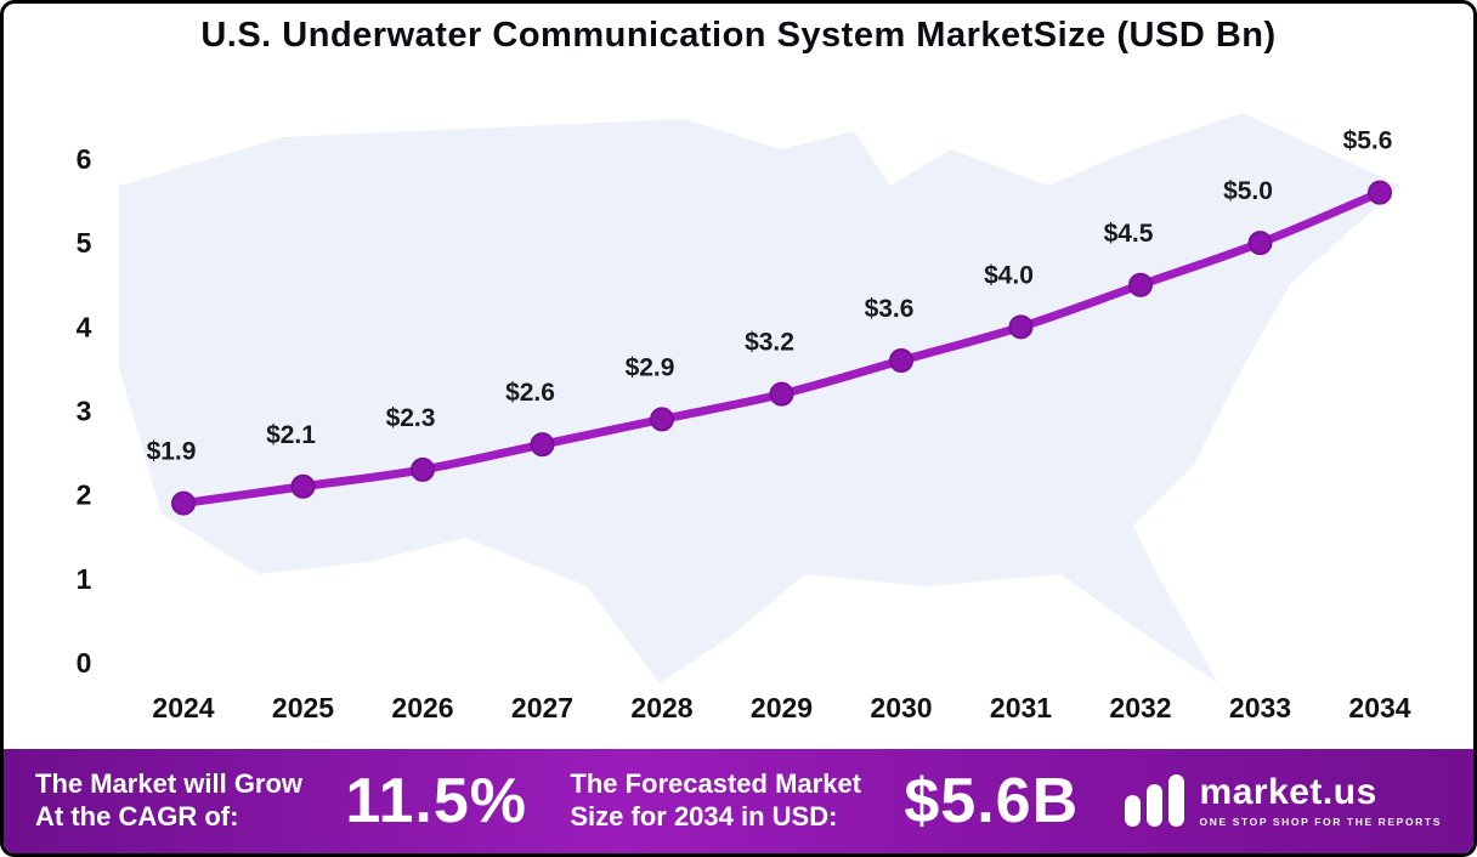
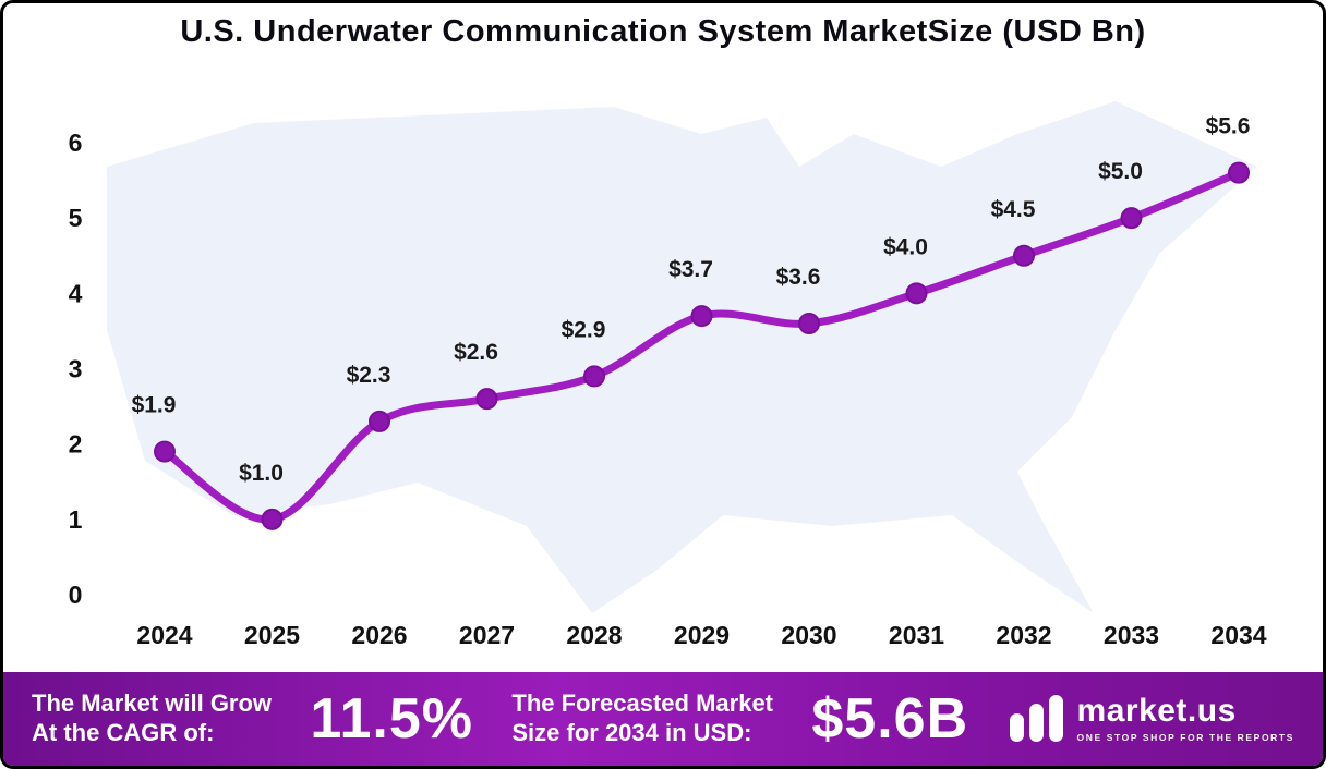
2025: $2.1 -> $1.0
2029: $3.2 -> $3.7
